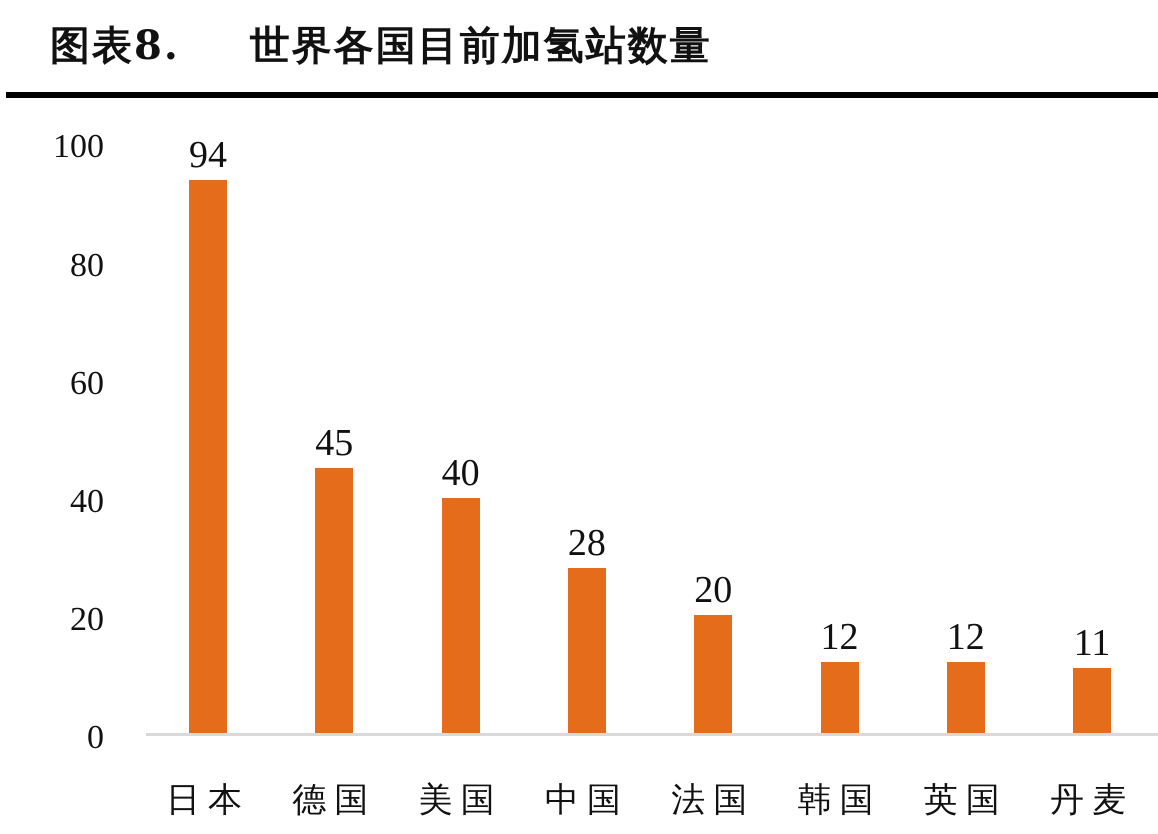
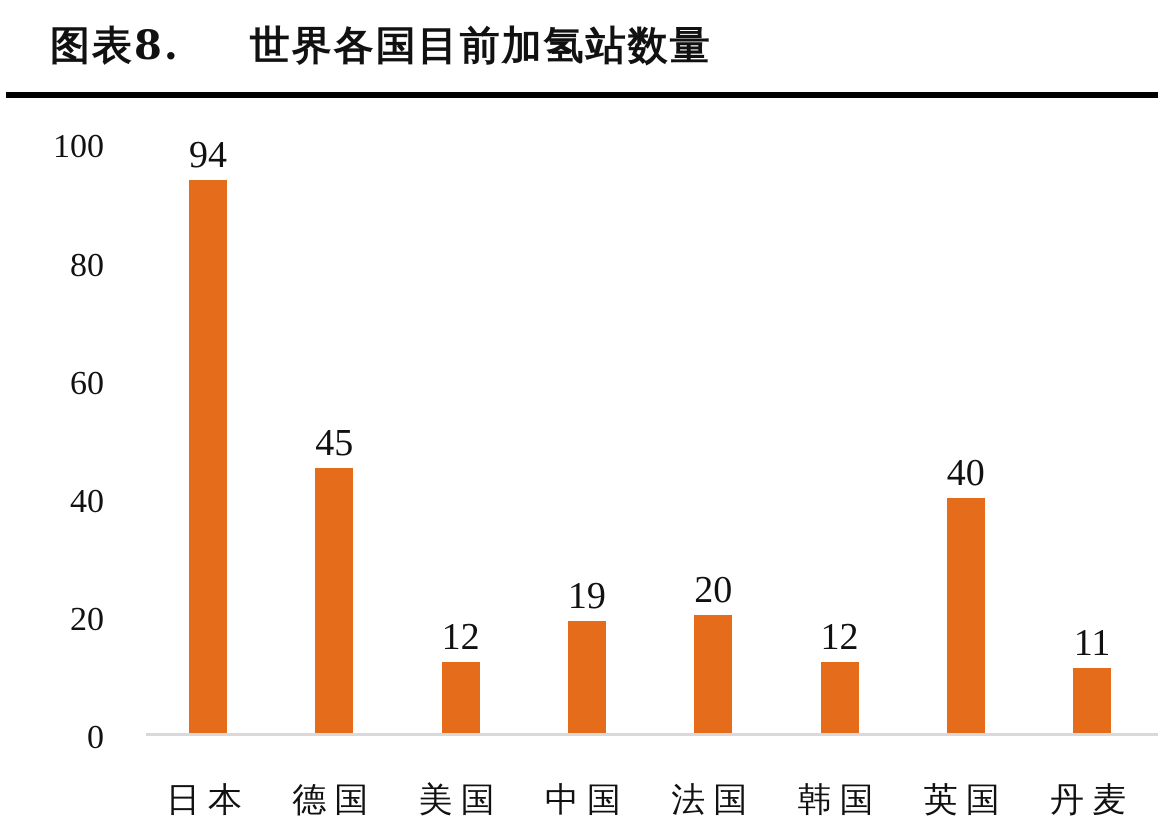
美国: 40 -> 12
中国: 28 -> 19
英国: 12 -> 40
